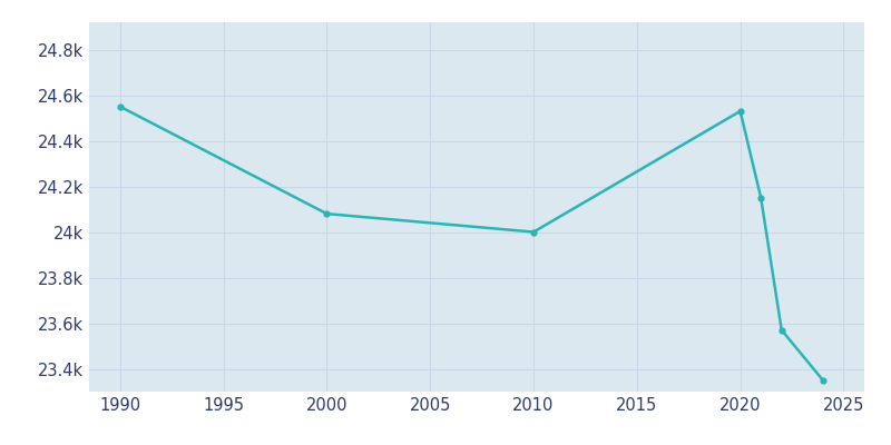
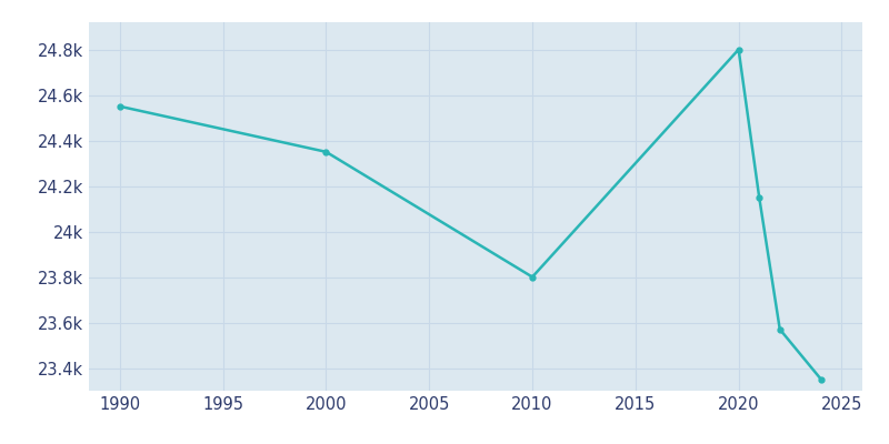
2000: 24.08k -> 24.35k
2010: 24.00k -> 23.80k
2020: 24.53k -> 24.80k
